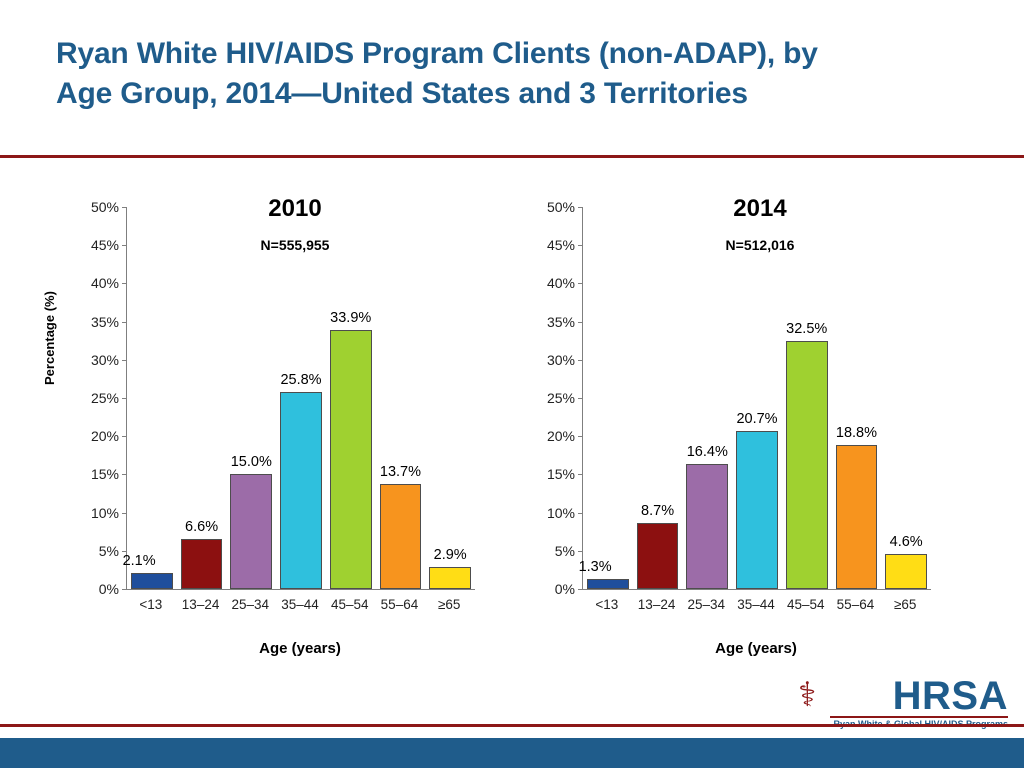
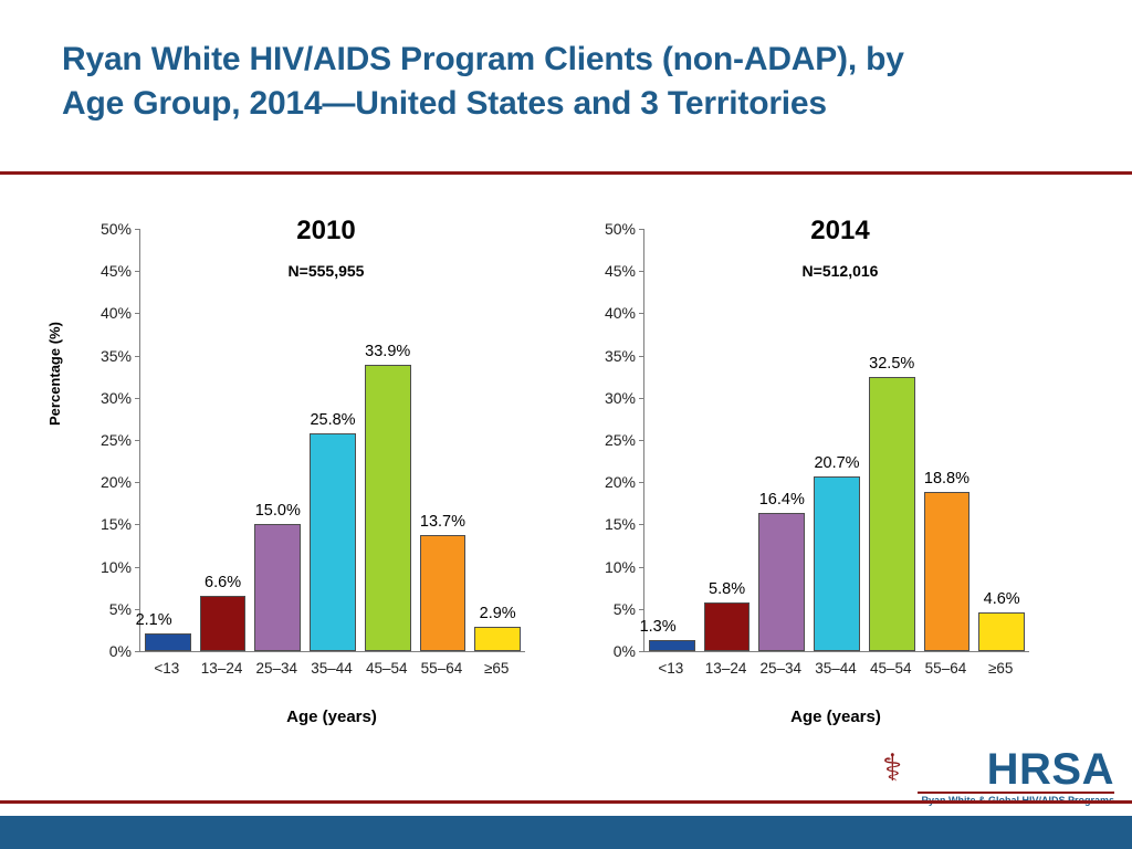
2014/13–24: 8.7% -> 5.8%
